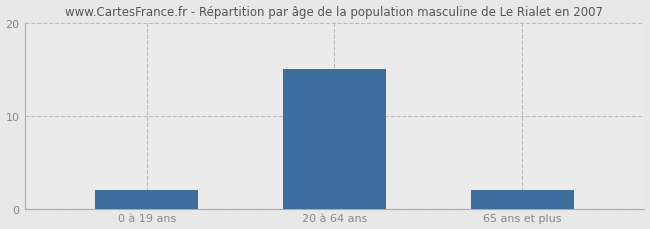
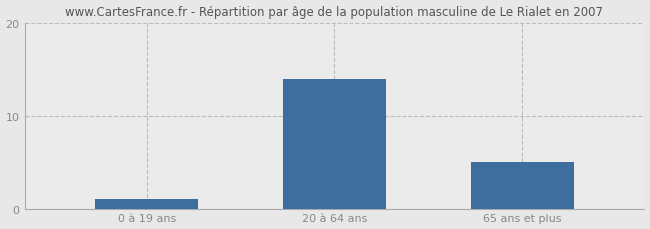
0 à 19 ans: 2 -> 1
20 à 64 ans: 15 -> 14
65 ans et plus: 2 -> 5
